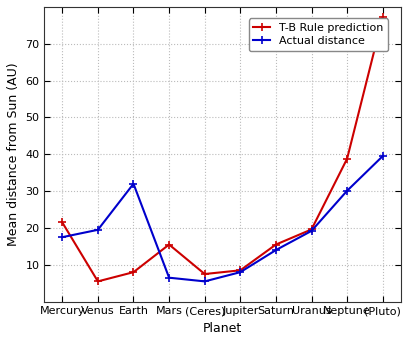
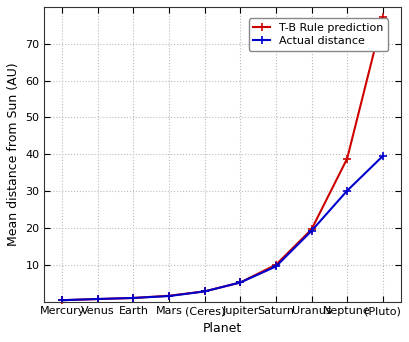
T-B Rule prediction/Mercury: 21.5 -> 0.4
Actual distance/Mercury: 17.5 -> 0.4
T-B Rule prediction/Venus: 5.5 -> 0.7
Actual distance/Venus: 19.5 -> 0.7
T-B Rule prediction/Earth: 8.0 -> 1.0
Actual distance/Earth: 32.0 -> 1.0
T-B Rule prediction/Mars: 15.5 -> 1.6
Actual distance/Mars: 6.5 -> 1.5
T-B Rule prediction/(Ceres): 7.5 -> 2.8
Actual distance/(Ceres): 5.5 -> 2.8
T-B Rule prediction/Jupiter: 8.5 -> 5.2
Actual distance/Jupiter: 8.0 -> 5.2
T-B Rule prediction/Saturn: 15.5 -> 10.0
Actual distance/Saturn: 14.0 -> 9.5
